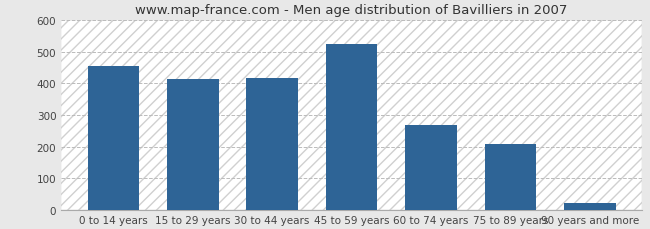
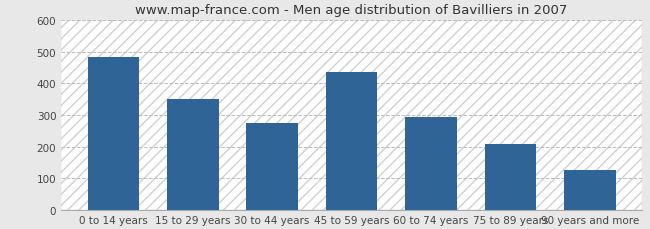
0 to 14 years: 455 -> 485
15 to 29 years: 415 -> 350
30 to 44 years: 418 -> 275
45 to 59 years: 523 -> 435
60 to 74 years: 268 -> 295
90 years and more: 22 -> 125
